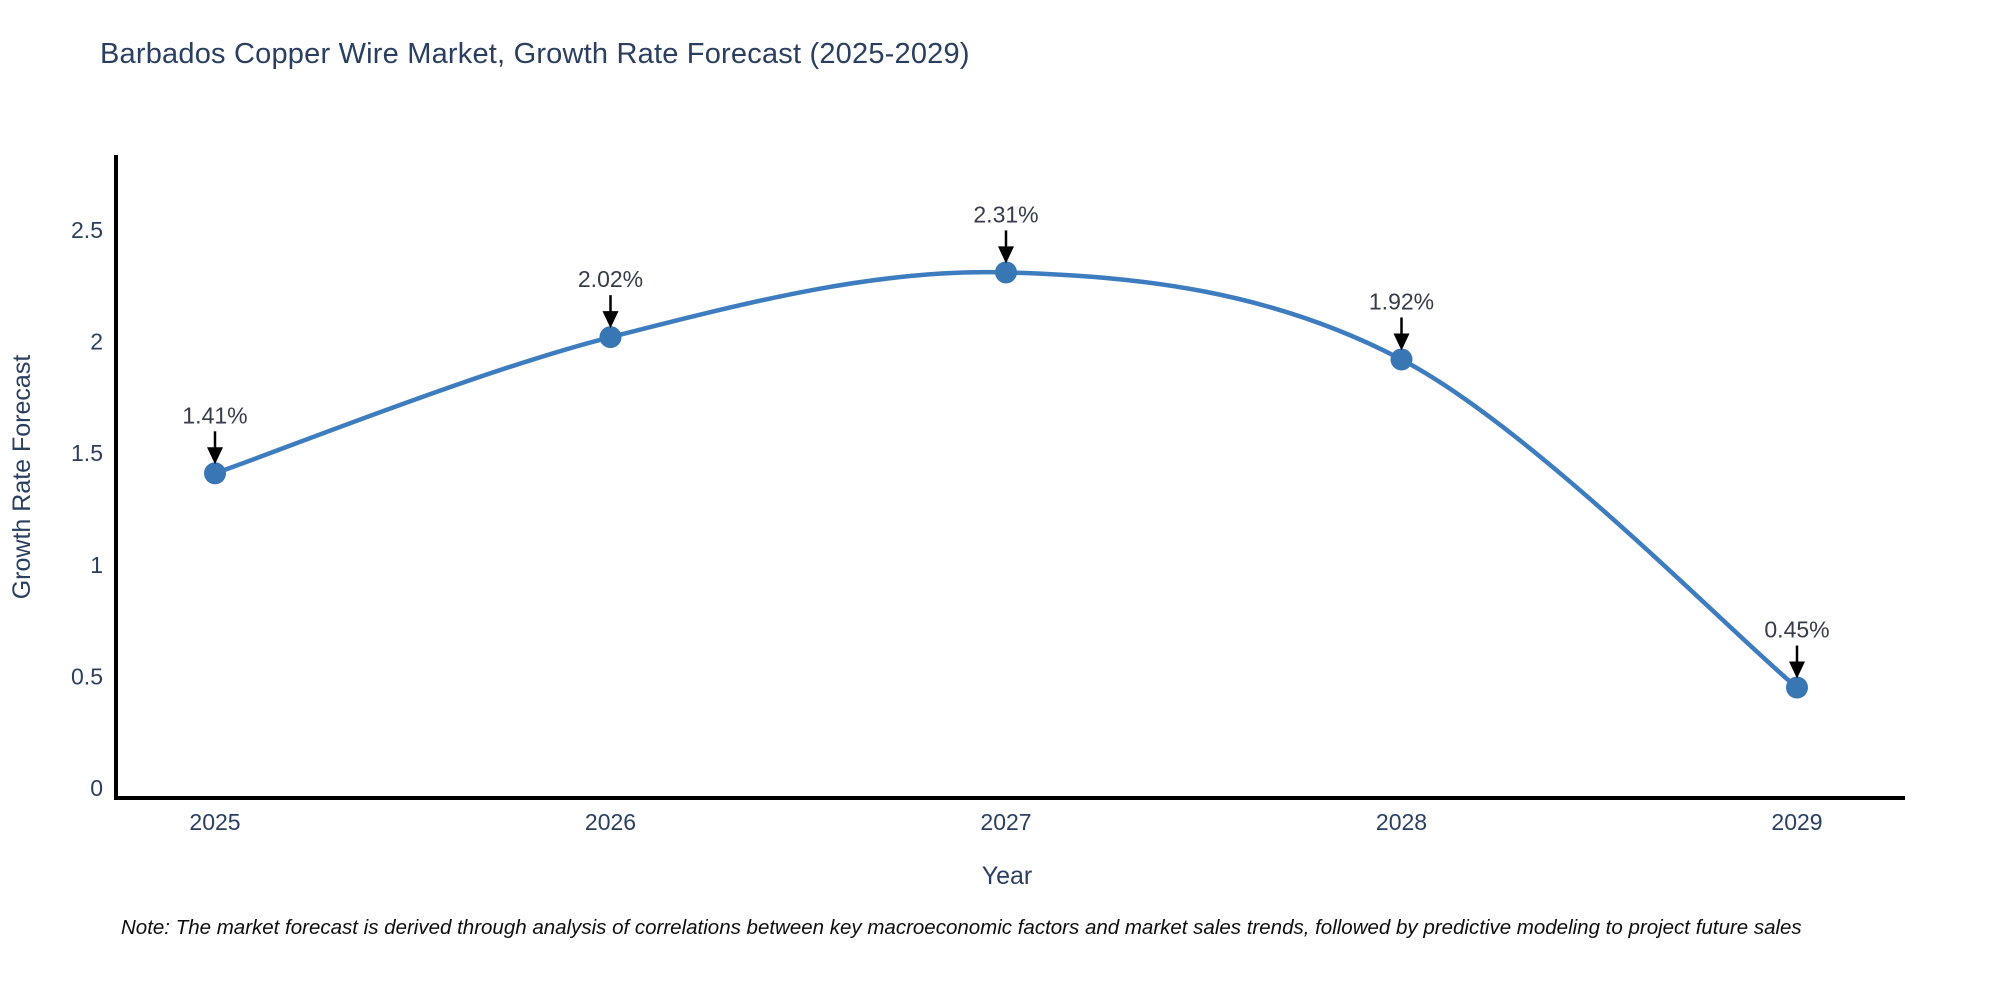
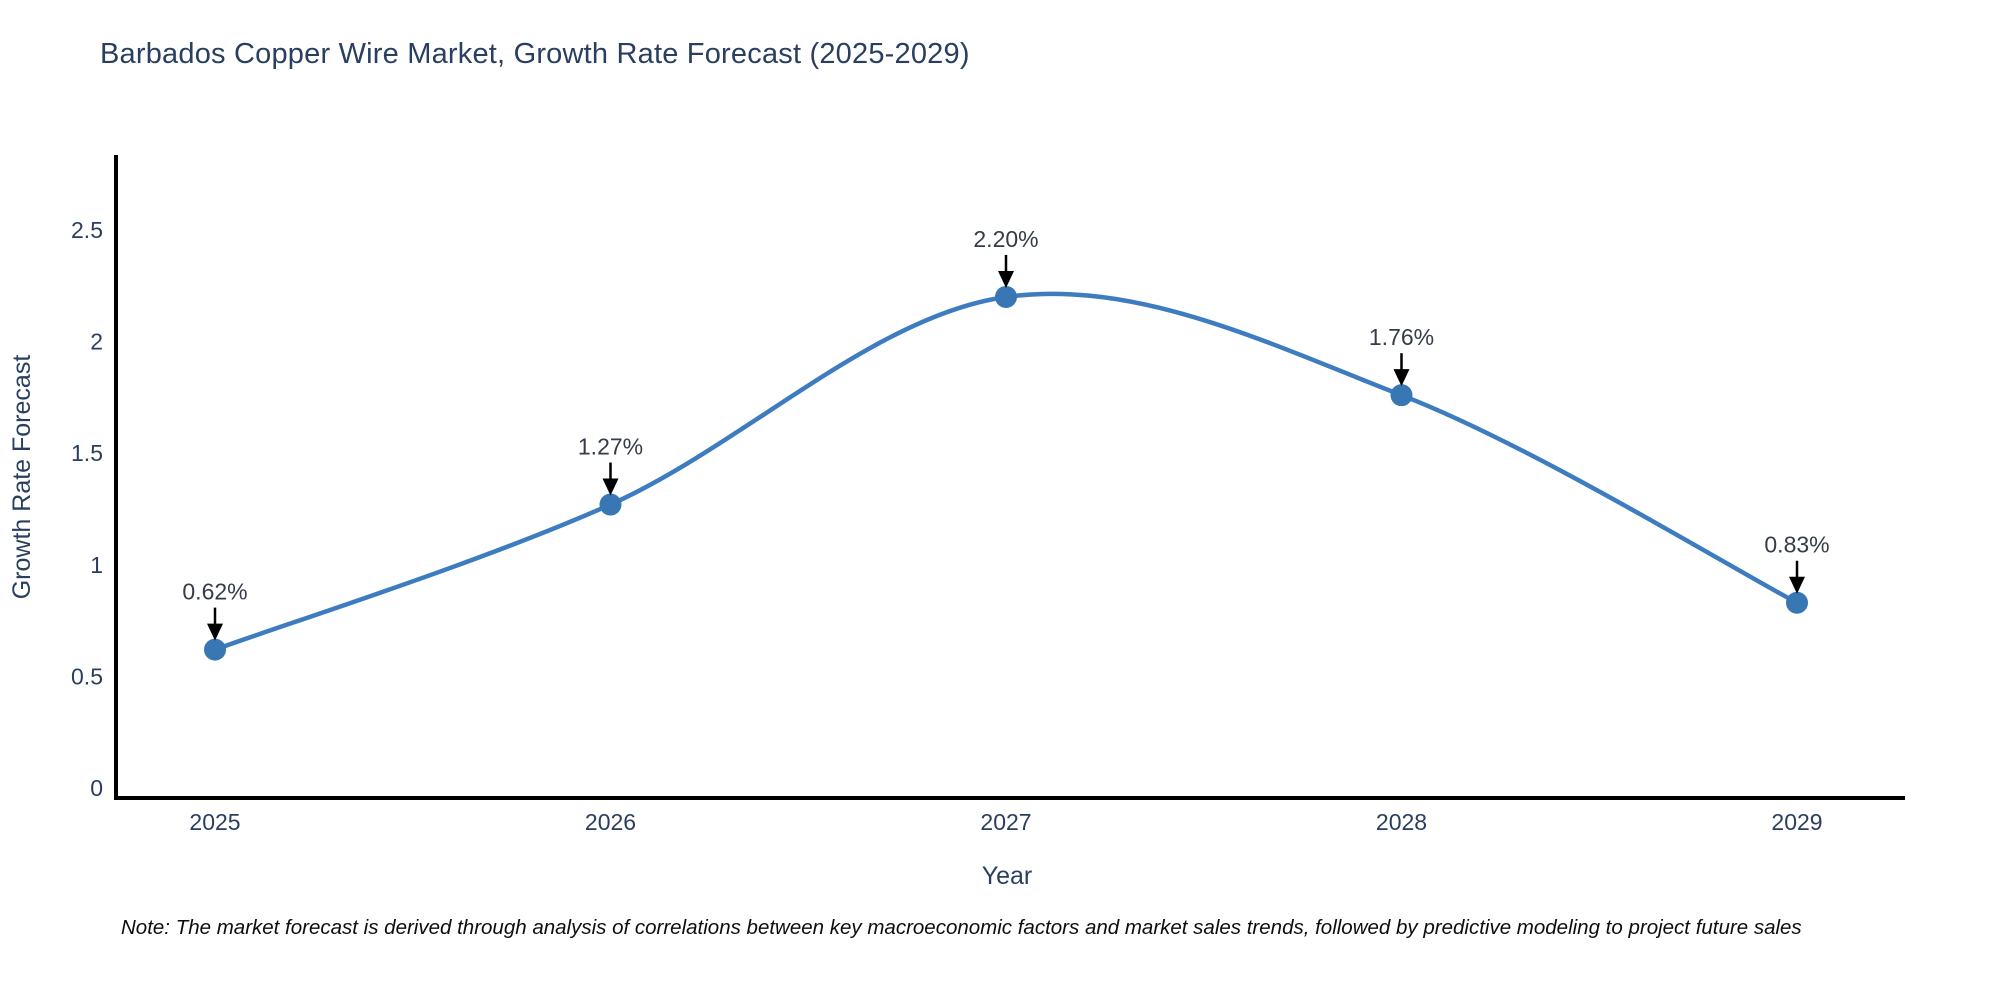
2025: 1.41% -> 0.62%
2026: 2.02% -> 1.27%
2027: 2.31% -> 2.20%
2028: 1.92% -> 1.76%
2029: 0.45% -> 0.83%
